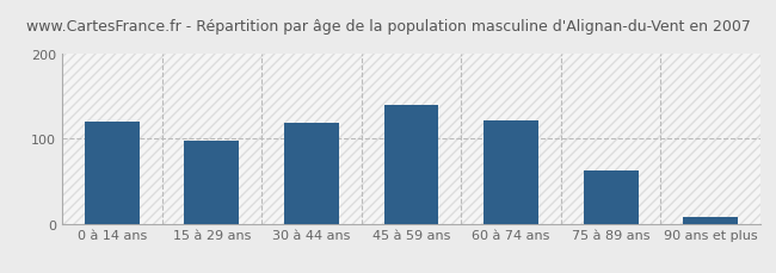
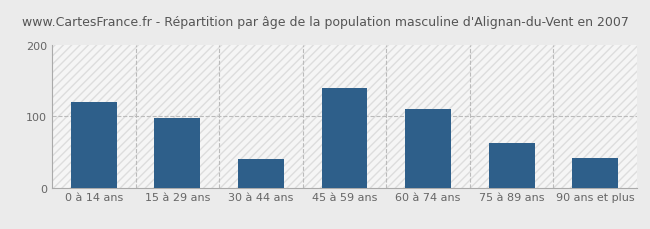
30 à 44 ans: 118 -> 40
60 à 74 ans: 122 -> 110
90 ans et plus: 8 -> 42
